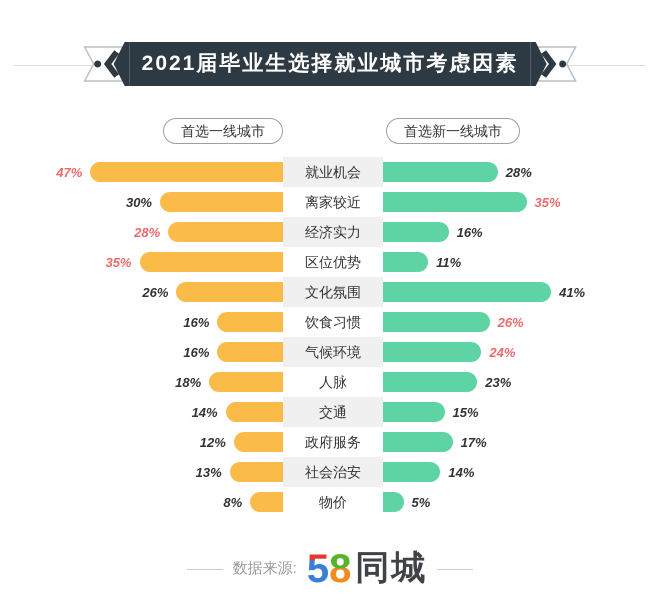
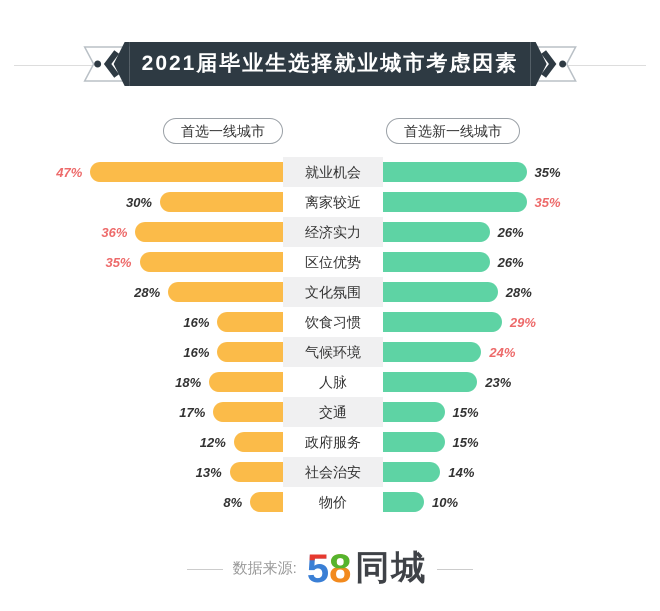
首选新一线城市/就业机会: 28% -> 35%
首选一线城市/经济实力: 28% -> 36%
首选新一线城市/经济实力: 16% -> 26%
首选新一线城市/区位优势: 11% -> 26%
首选一线城市/文化氛围: 26% -> 28%
首选新一线城市/文化氛围: 41% -> 28%
首选新一线城市/饮食习惯: 26% -> 29%
首选一线城市/交通: 14% -> 17%
首选新一线城市/政府服务: 17% -> 15%
首选新一线城市/物价: 5% -> 10%
